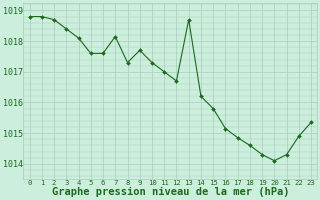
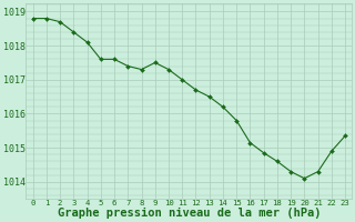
7: 1018.15 -> 1017.40
9: 1017.70 -> 1017.50
13: 1018.70 -> 1016.50
